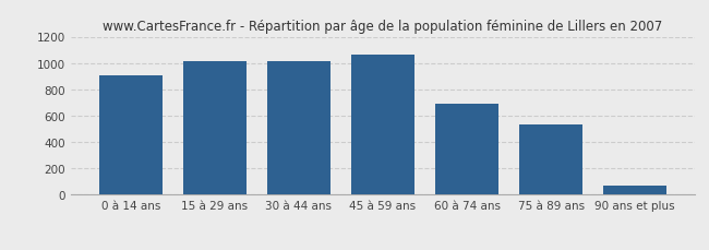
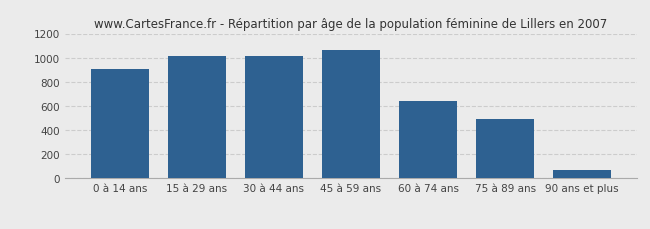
60 à 74 ans: 690 -> 640
75 à 89 ans: 530 -> 490
